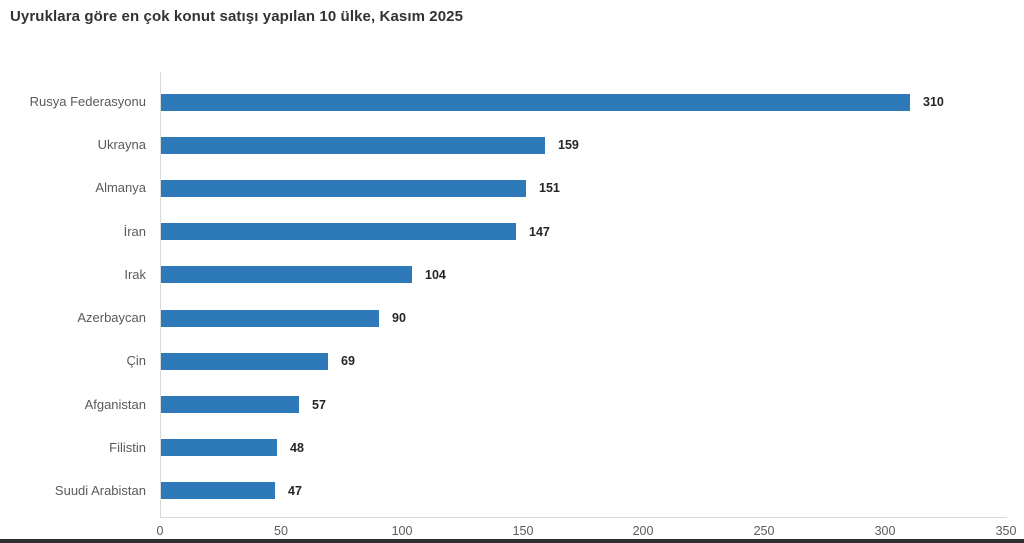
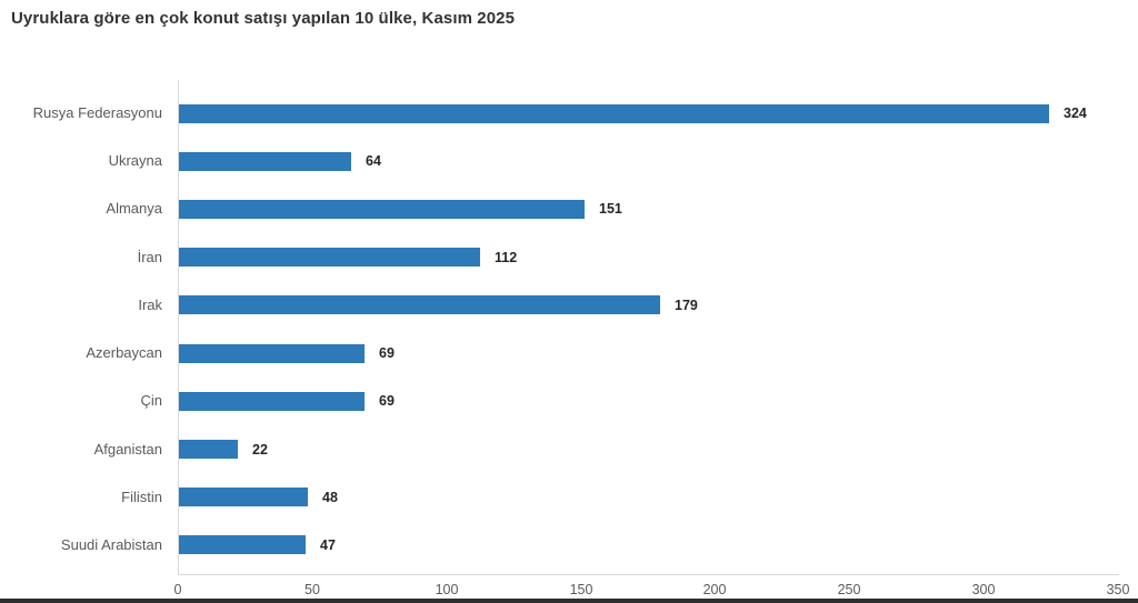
Rusya Federasyonu: 310 -> 324
Ukrayna: 159 -> 64
İran: 147 -> 112
Irak: 104 -> 179
Azerbaycan: 90 -> 69
Afganistan: 57 -> 22
